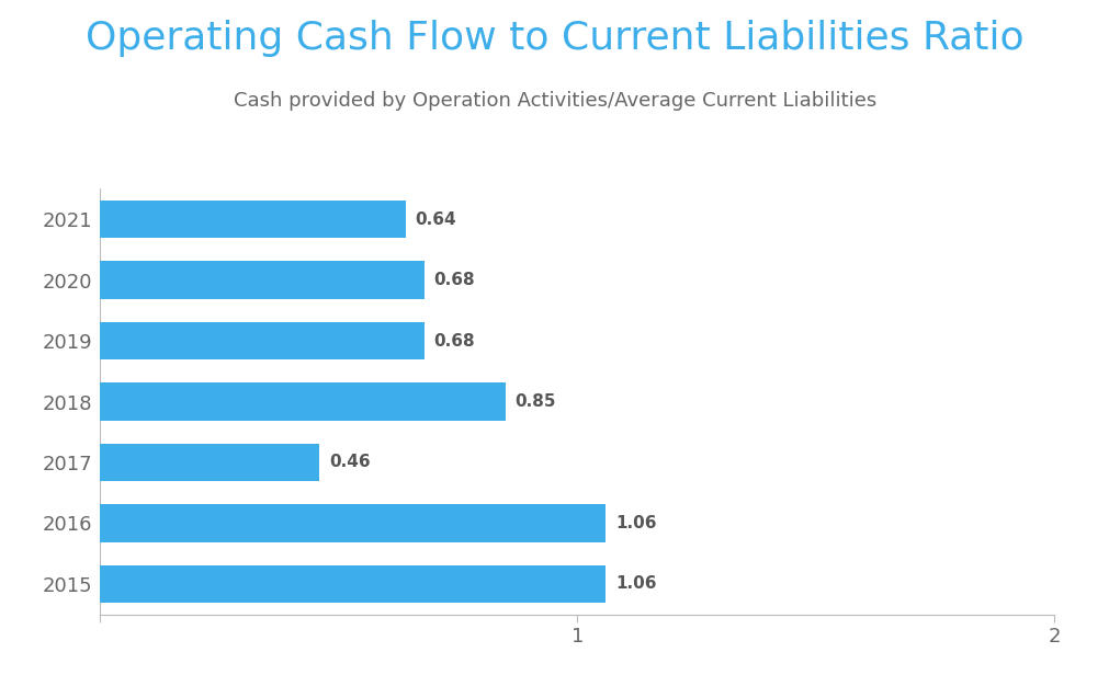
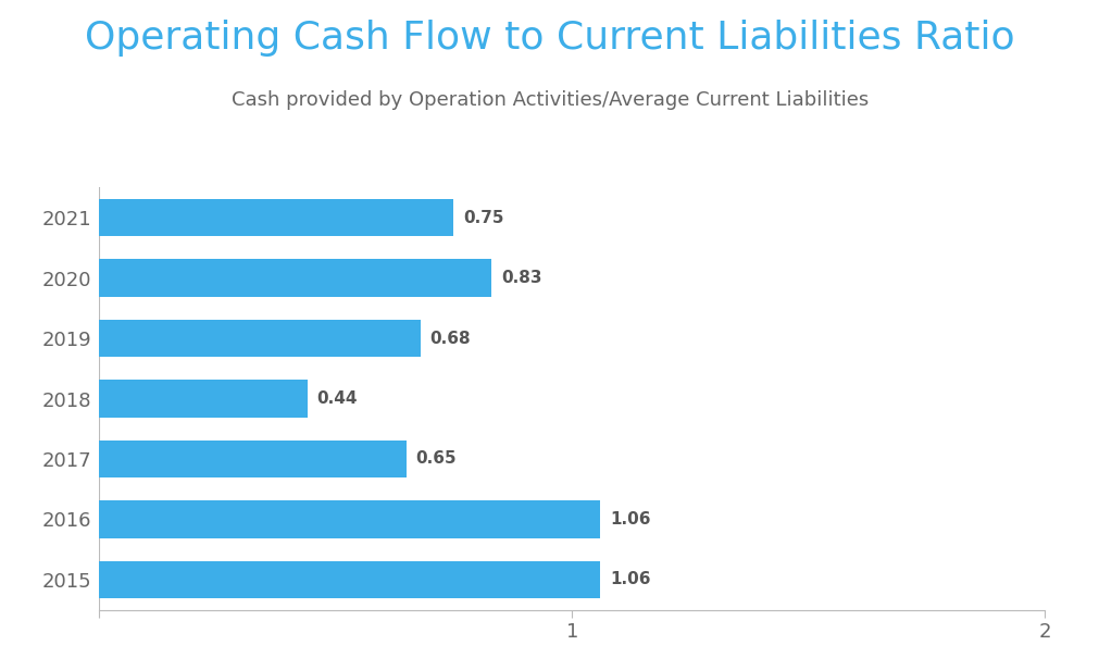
2021: 0.64 -> 0.75
2020: 0.68 -> 0.83
2018: 0.85 -> 0.44
2017: 0.46 -> 0.65
